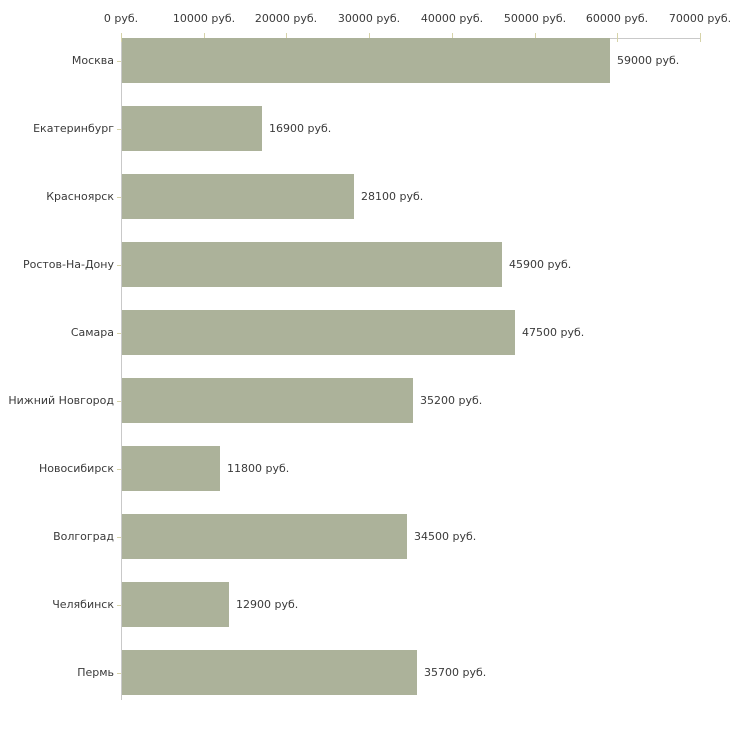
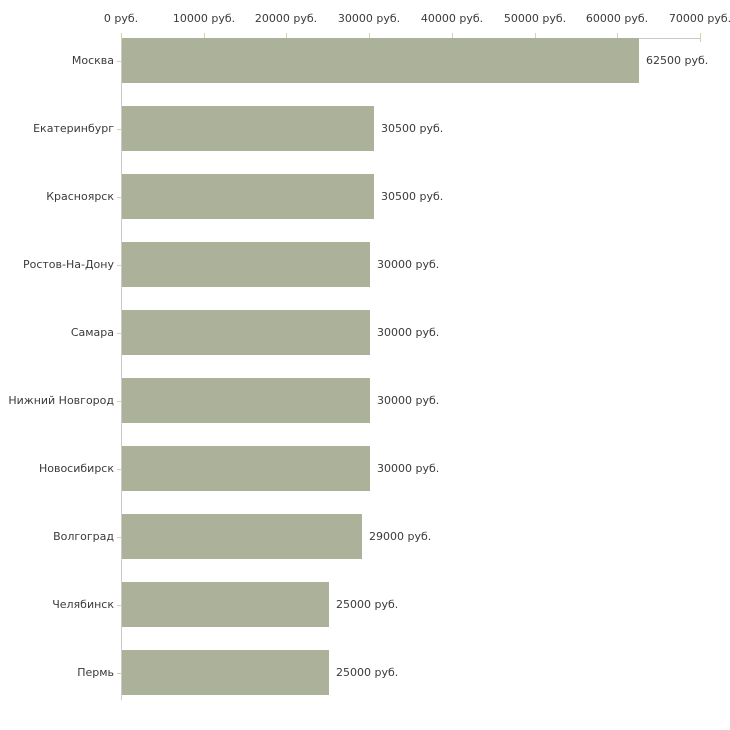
Москва: 59000 -> 62500
Екатеринбург: 16900 -> 30500
Красноярск: 28100 -> 30500
Ростов-На-Дону: 45900 -> 30000
Самара: 47500 -> 30000
Нижний Новгород: 35200 -> 30000
Новосибирск: 11800 -> 30000
Волгоград: 34500 -> 29000
Челябинск: 12900 -> 25000
Пермь: 35700 -> 25000
